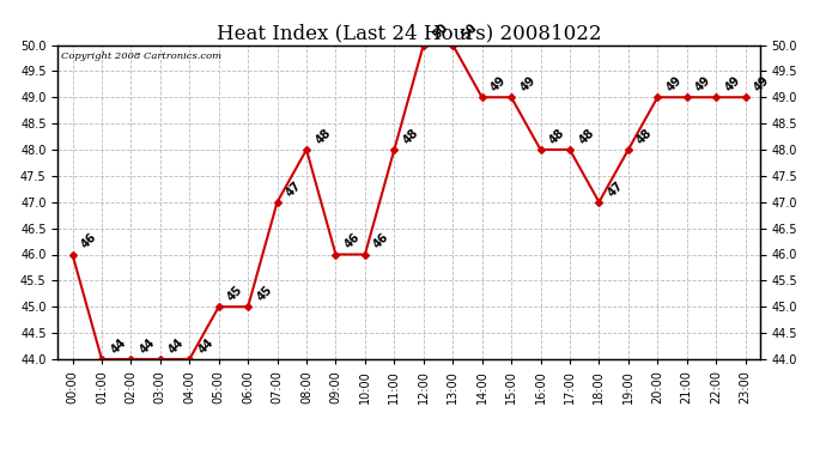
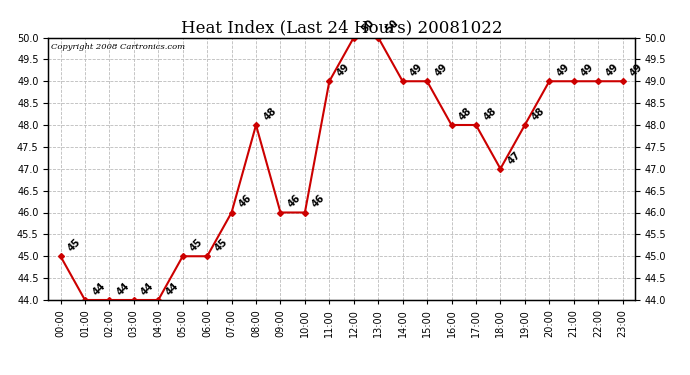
00:00: 46 -> 45
07:00: 47 -> 46
11:00: 48 -> 49
